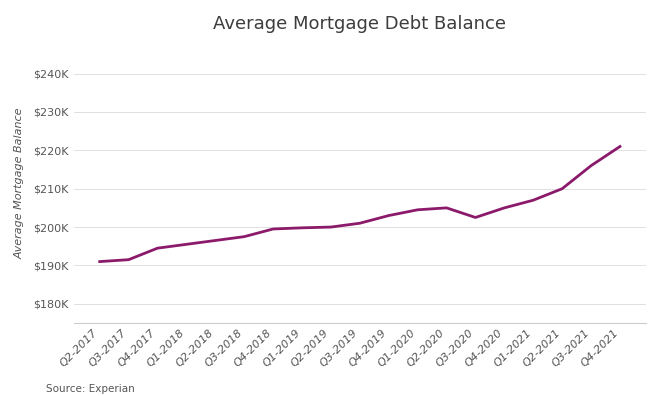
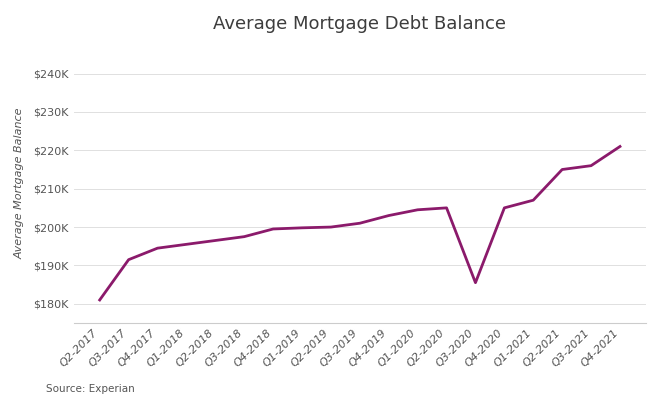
Q2-2017: $191.0K -> $181.0K
Q3-2020: $202.5K -> $185.5K
Q2-2021: $210.0K -> $215.0K
